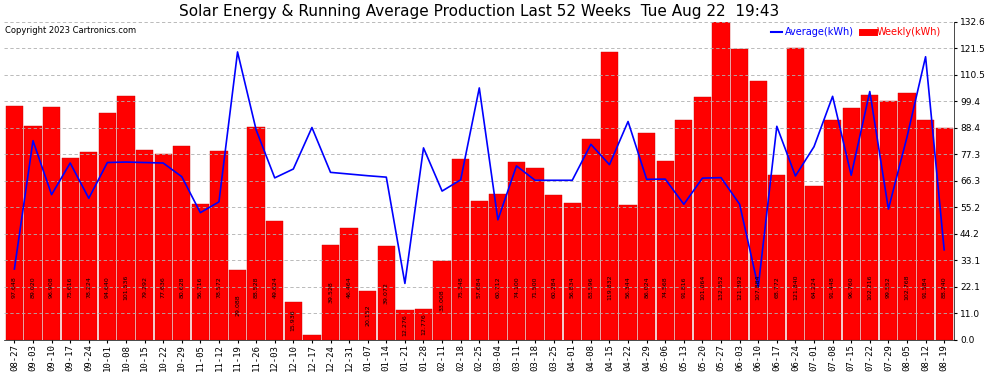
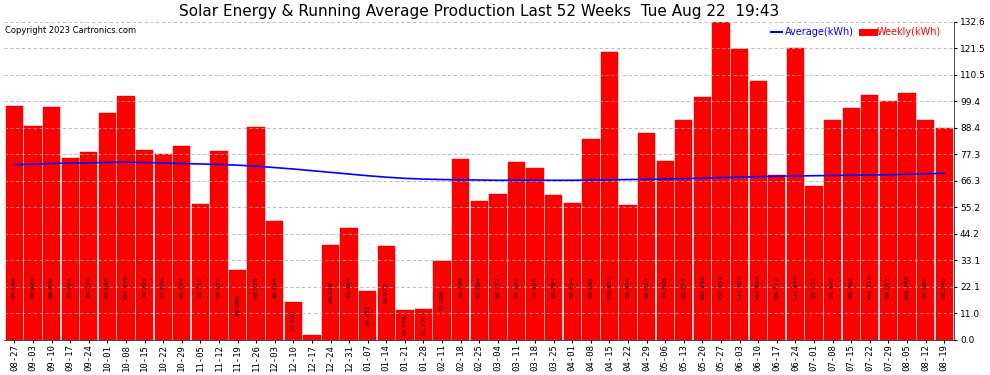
Average(kWh)/08-27: 29.5 -> 73.0
Average(kWh)/09-03: 83.0 -> 73.2
Average(kWh)/09-10: 60.5 -> 73.5
Average(kWh)/09-24: 59.0 -> 73.8
Average(kWh)/10-29: 68.0 -> 73.5
Average(kWh)/11-05: 53.0 -> 73.3
Average(kWh)/11-12: 57.5 -> 73.1
Average(kWh)/11-19: 120.0 -> 72.8
Average(kWh)/11-26: 87.5 -> 72.4
Average(kWh)/12-03: 67.5 -> 71.8
Average(kWh)/12-17: 88.5 -> 70.5
Average(kWh)/01-21: 23.5 -> 67.3
Average(kWh)/01-28: 80.0 -> 67.0
Average(kWh)/02-11: 62.0 -> 66.8
Average(kWh)/02-25: 105.0 -> 66.6
Average(kWh)/03-04: 50.0 -> 66.5
Average(kWh)/03-11: 72.5 -> 66.5
Average(kWh)/04-08: 81.5 -> 66.6
Average(kWh)/04-15: 73.0 -> 66.7
Average(kWh)/04-22: 91.0 -> 66.8
Average(kWh)/05-13: 56.5 -> 67.2
Average(kWh)/06-03: 56.5 -> 67.8
Average(kWh)/06-10: 22.0 -> 68.0
Average(kWh)/06-17: 89.0 -> 68.2
Average(kWh)/07-01: 80.5 -> 68.4
Average(kWh)/07-08: 101.5 -> 68.5
Average(kWh)/07-22: 103.5 -> 68.7
Average(kWh)/07-29: 54.5 -> 68.8
Average(kWh)/08-05: 84.5 -> 69.0
Average(kWh)/08-12: 118.0 -> 69.2
Average(kWh)/08-19: 37.5 -> 69.4
